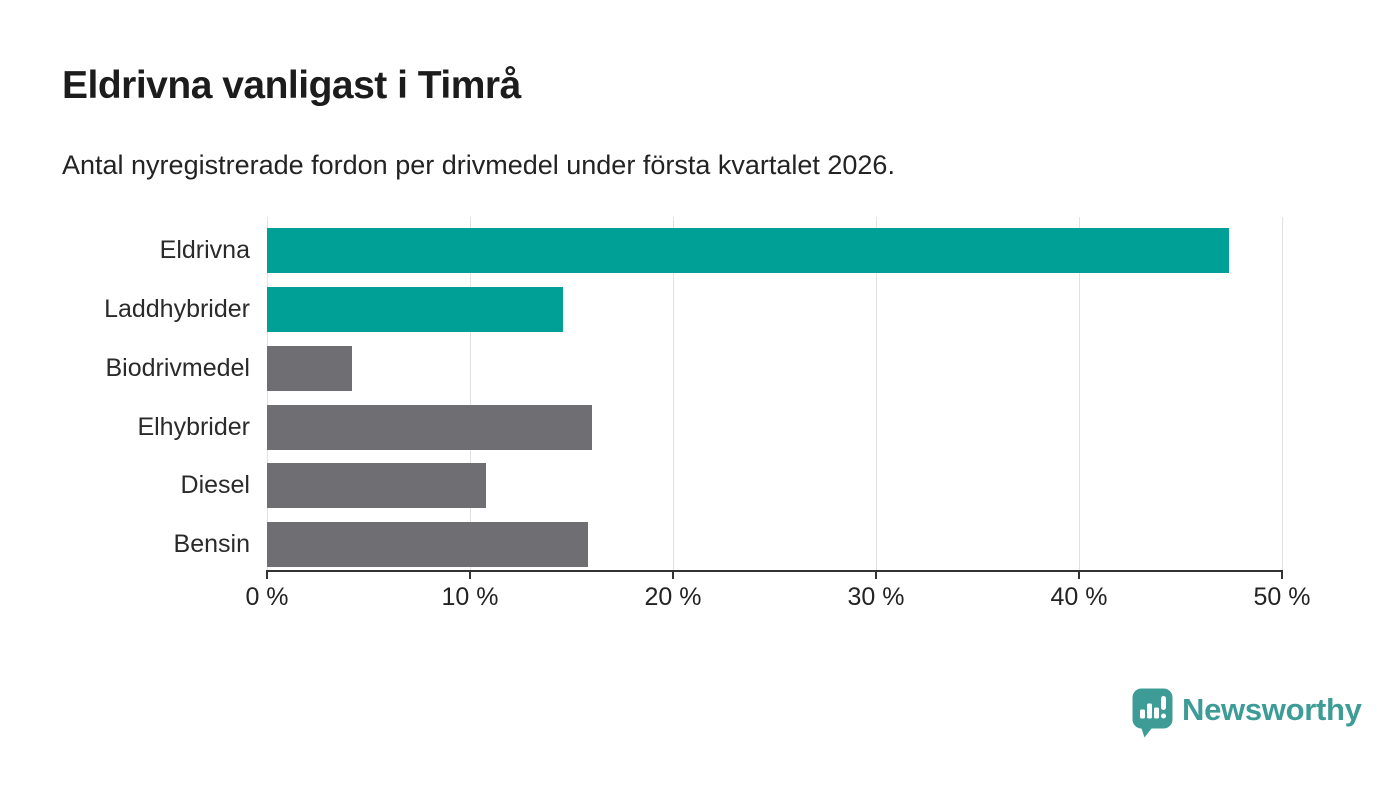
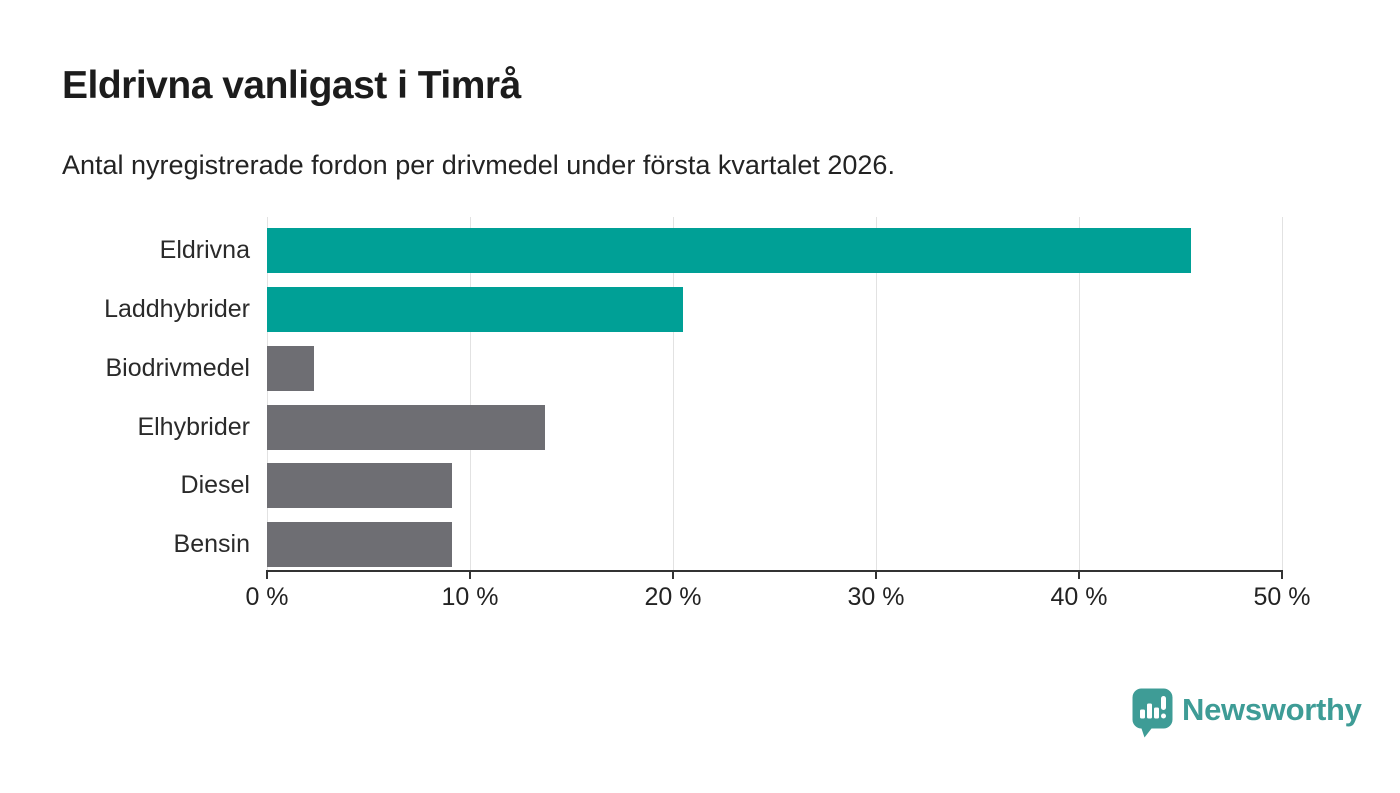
Eldrivna: 47.4% -> 45.5%
Laddhybrider: 14.6% -> 20.5%
Biodrivmedel: 4.2% -> 2.3%
Elhybrider: 16.0% -> 13.7%
Diesel: 10.8% -> 9.1%
Bensin: 15.8% -> 9.1%
